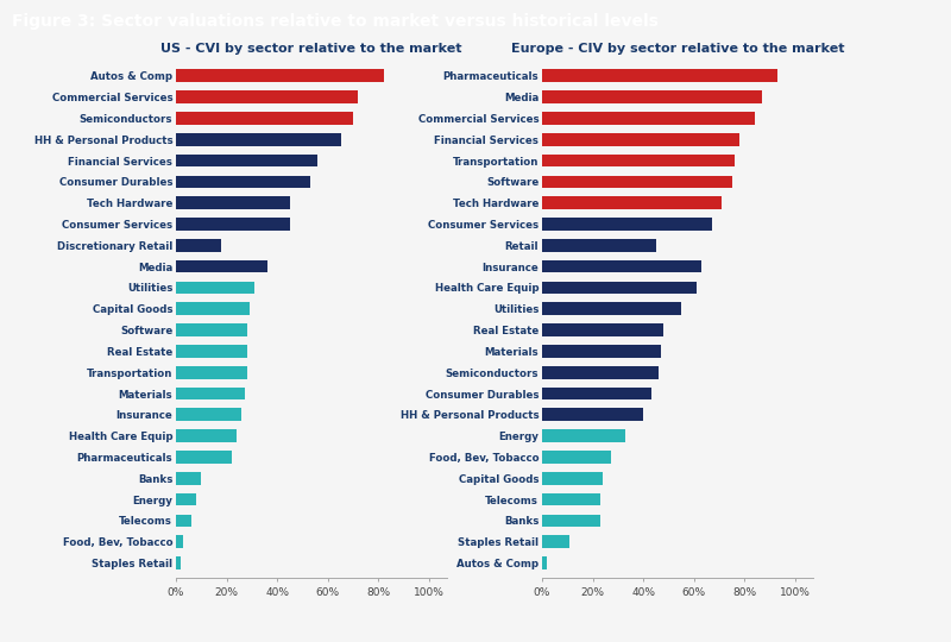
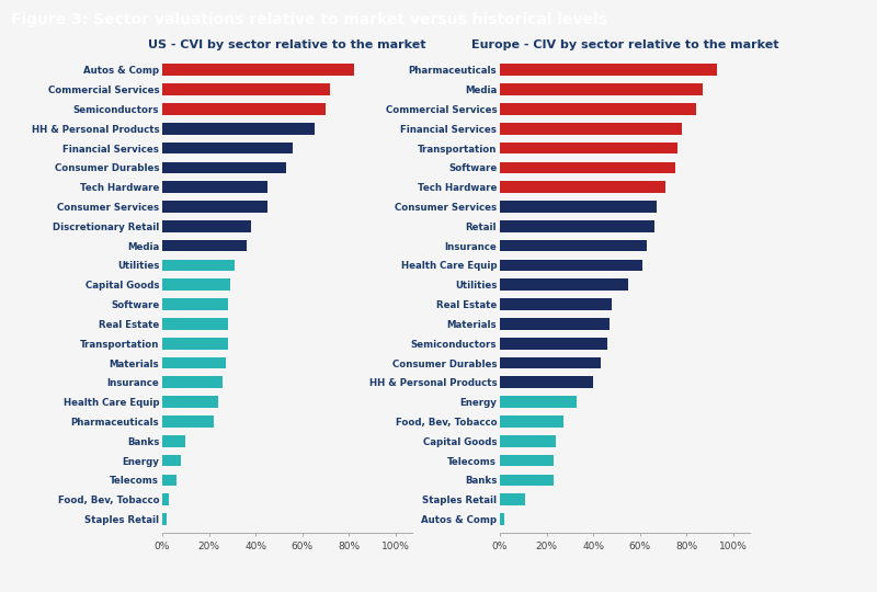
Discretionary Retail: 18% -> 38%
Retail: 45% -> 66%
